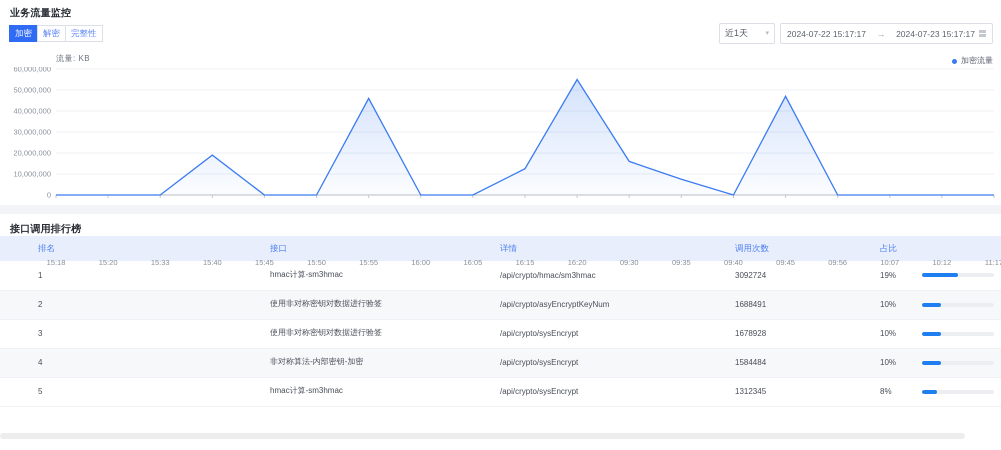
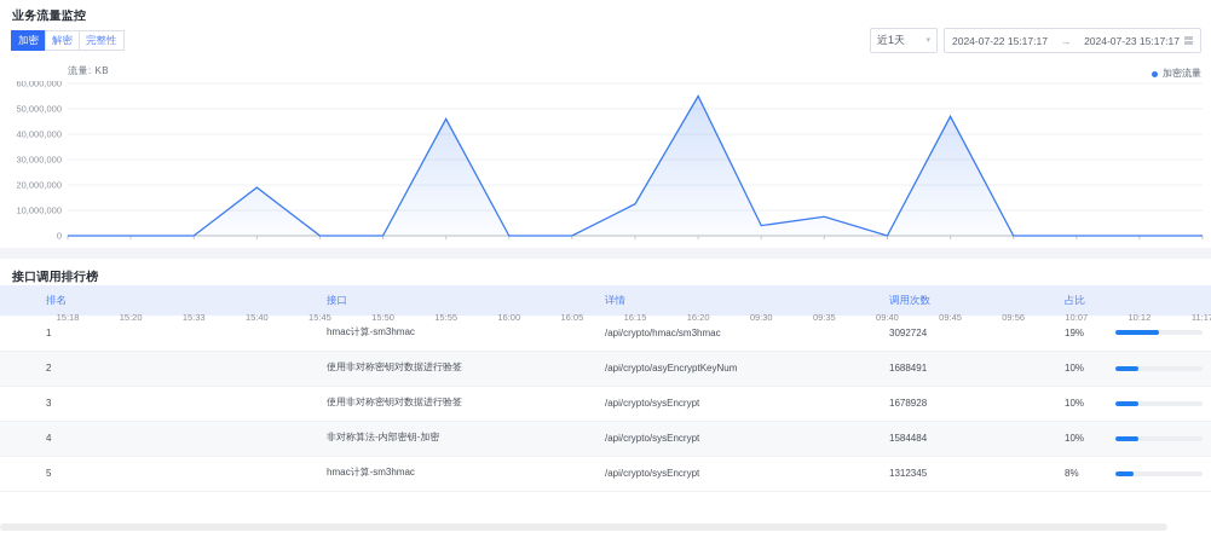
09:30: 16000000 -> 4000000
